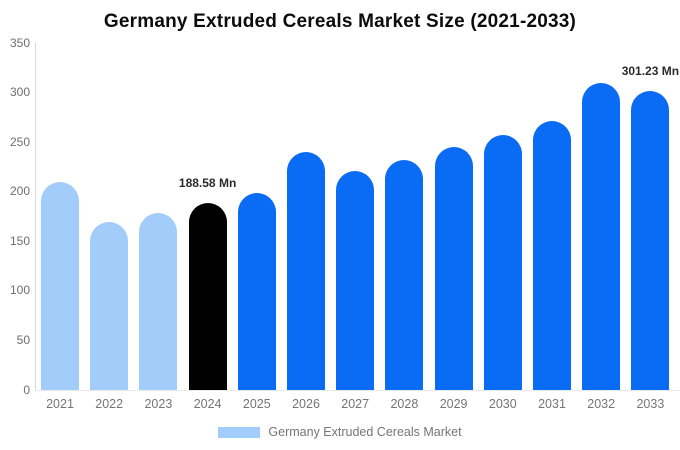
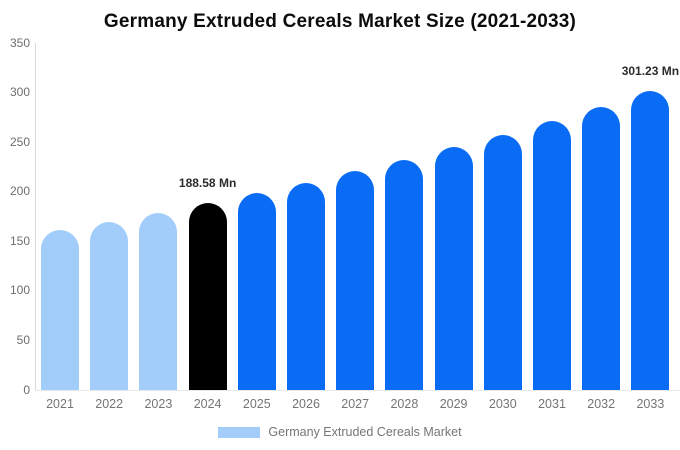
2021: 210 -> 160
2026: 240 -> 210
2032: 310 -> 290
